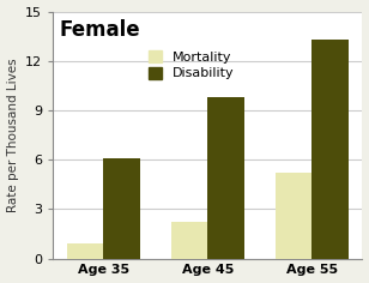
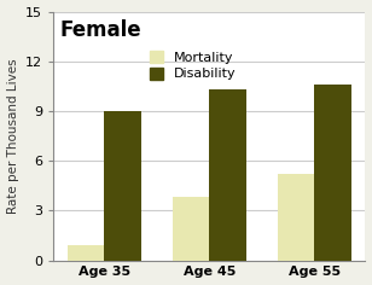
Disability/Age 35: 6.1 -> 9.0
Mortality/Age 45: 2.2 -> 3.8
Disability/Age 45: 9.8 -> 10.3
Disability/Age 55: 13.3 -> 10.6
